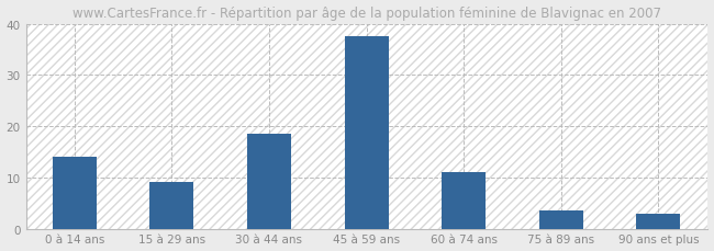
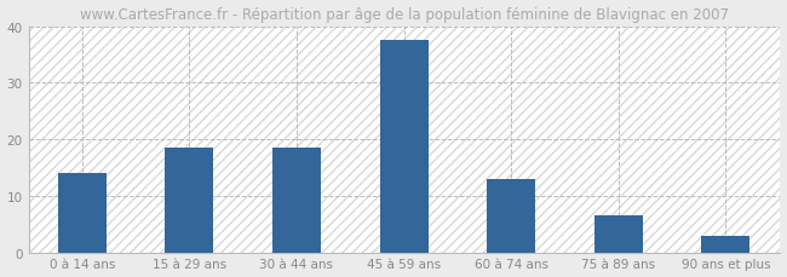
15 à 29 ans: 9.0 -> 18.5
60 à 74 ans: 11.0 -> 13.0
75 à 89 ans: 3.5 -> 6.5
